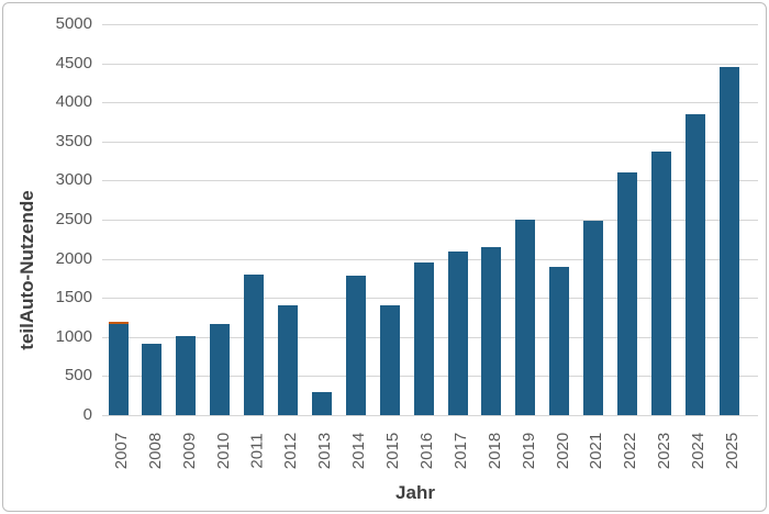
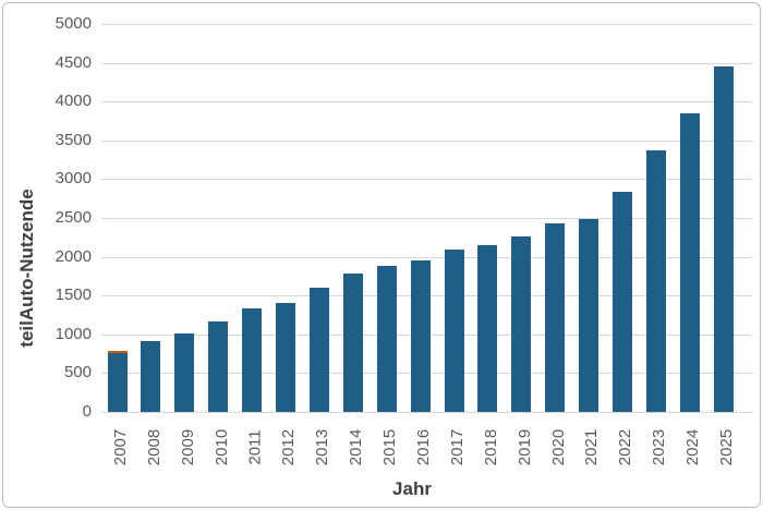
2007: 1200 -> 800
2011: 1800 -> 1300
2013: 300 -> 1600
2015: 1400 -> 1900
2019: 2500 -> 2300
2020: 1900 -> 2400
2022: 3100 -> 2800
